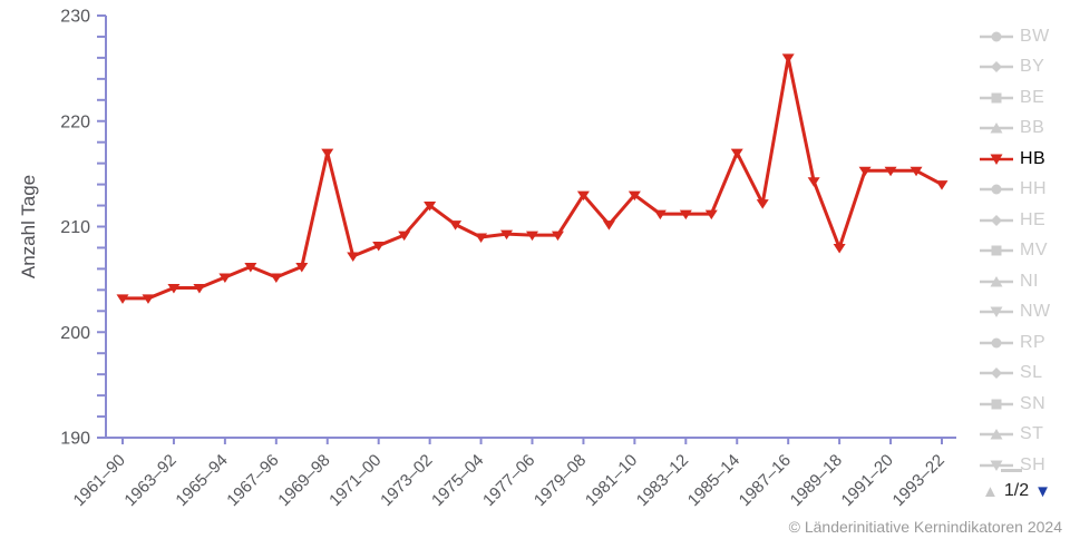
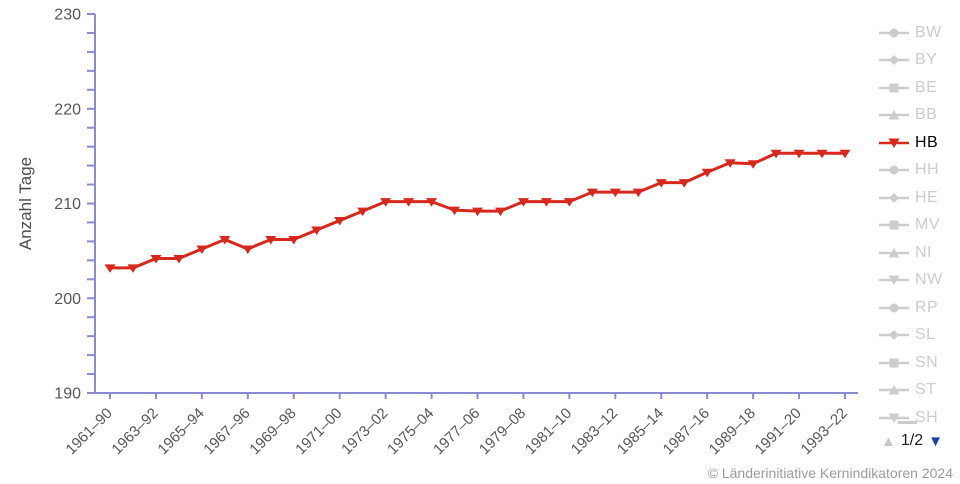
1969–98: 217 -> 206
1973–02: 212 -> 210
1975–04: 209 -> 210
1979–08: 213 -> 210
1981–10: 213 -> 210
1985–14: 217 -> 212
1987–16: 226 -> 213
1989–18: 208 -> 214
1993–22: 214 -> 215
